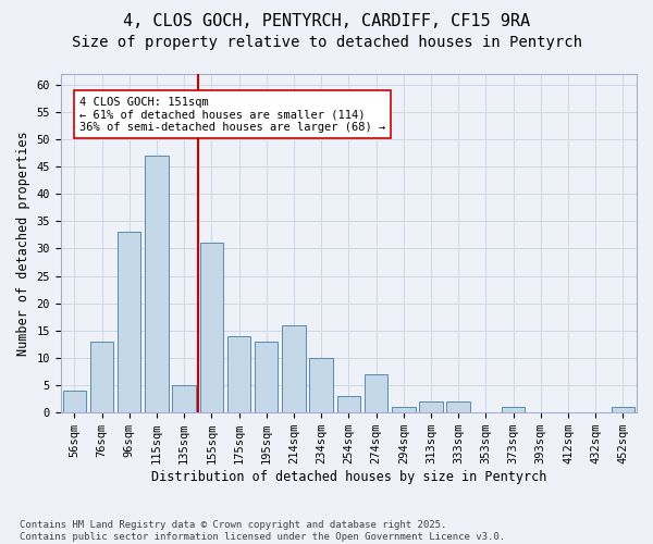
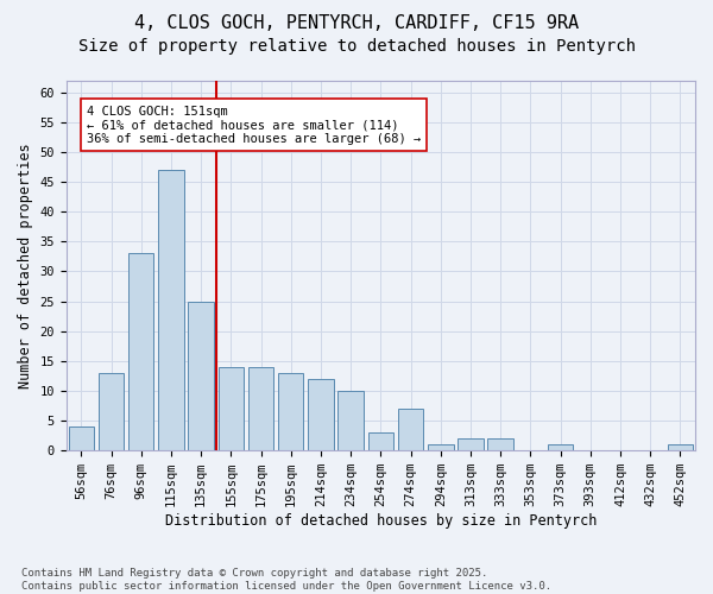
135sqm: 5 -> 25
155sqm: 31 -> 14
214sqm: 16 -> 12
